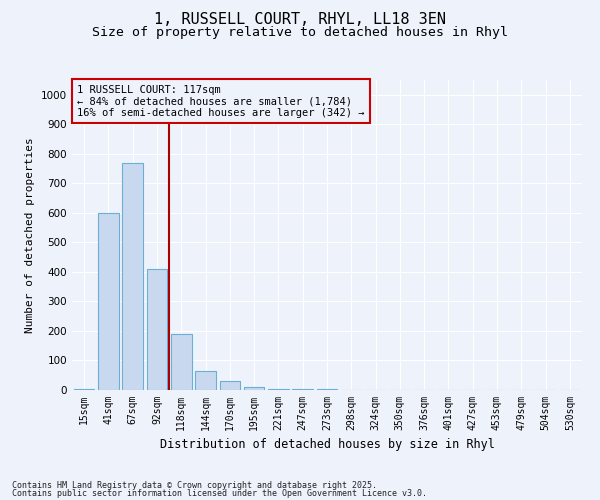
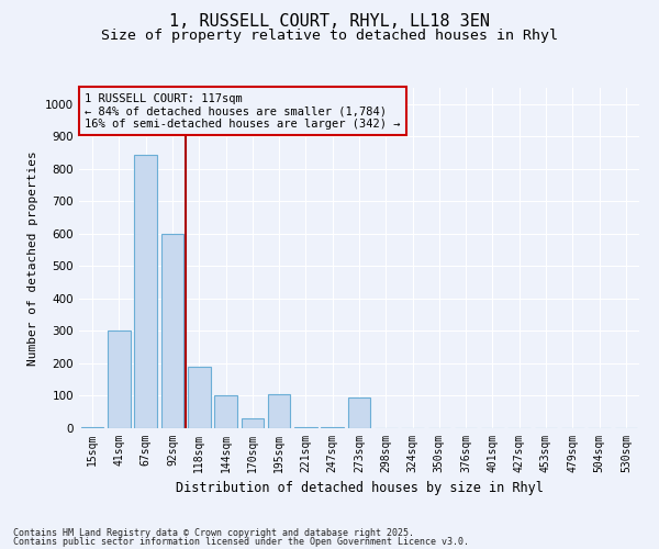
41sqm: 600 -> 300
67sqm: 770 -> 845
92sqm: 410 -> 600
144sqm: 65 -> 100
195sqm: 10 -> 105
273sqm: 2 -> 95
